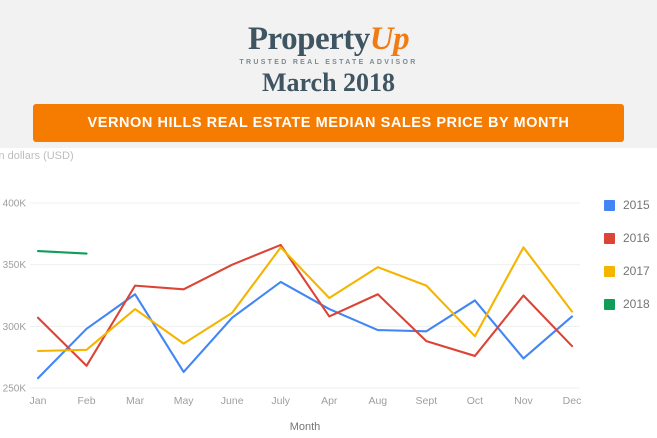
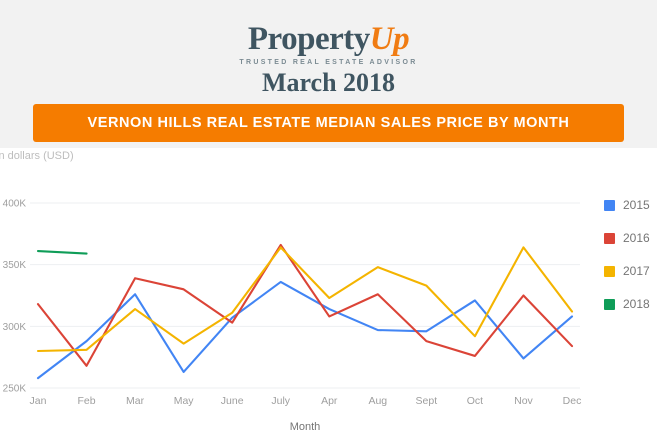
2016/Jan: 307K -> 318K
2015/Feb: 298K -> 288K
2016/Mar: 333K -> 339K
2016/June: 350K -> 303K
